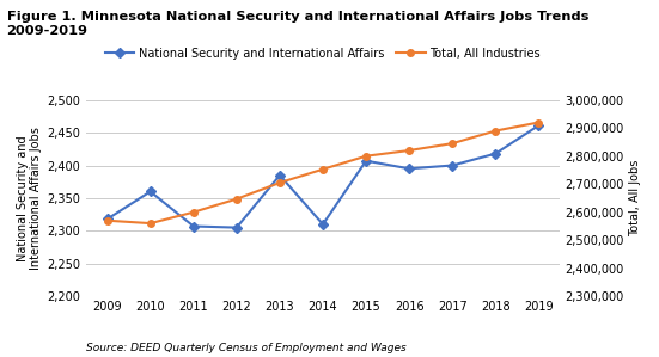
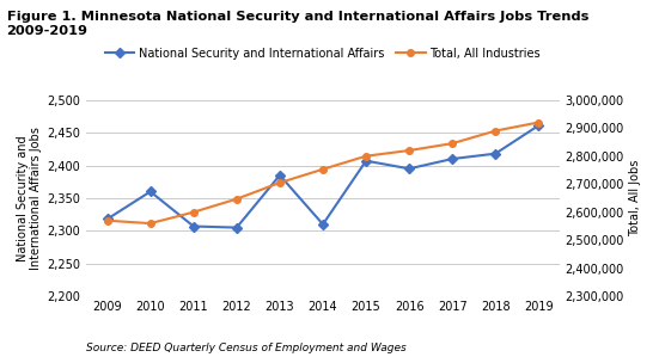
National Security and International Affairs/2017: 2,400 -> 2,410
